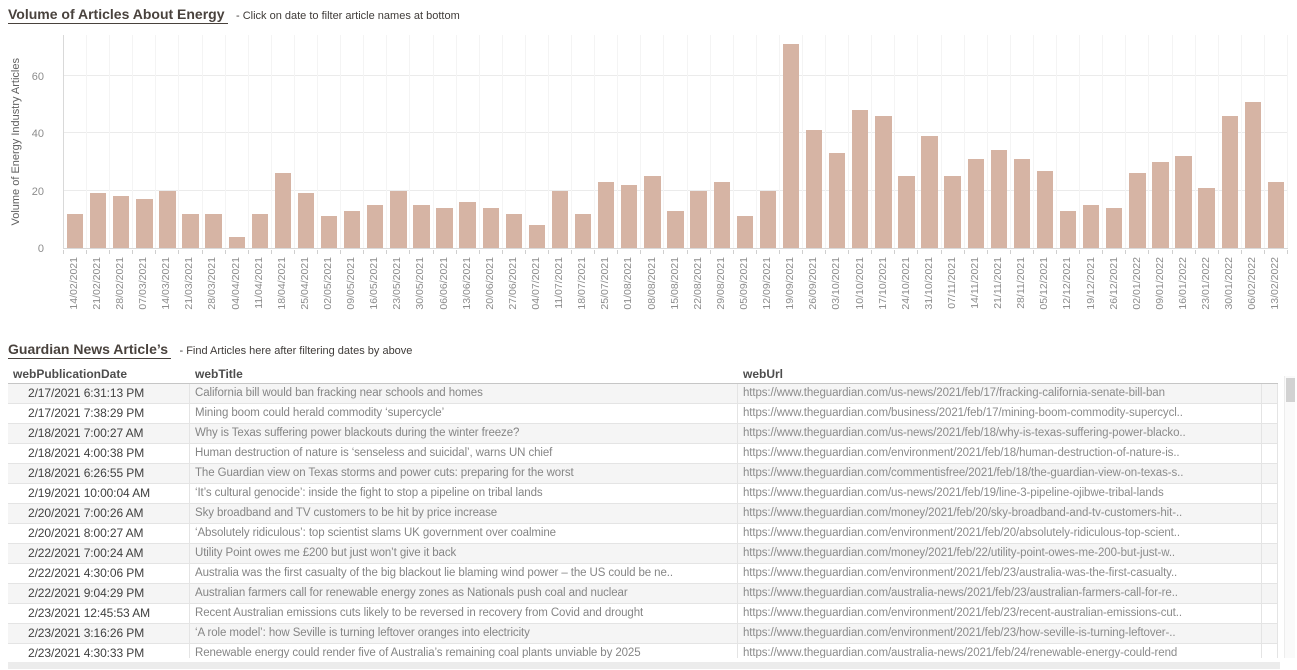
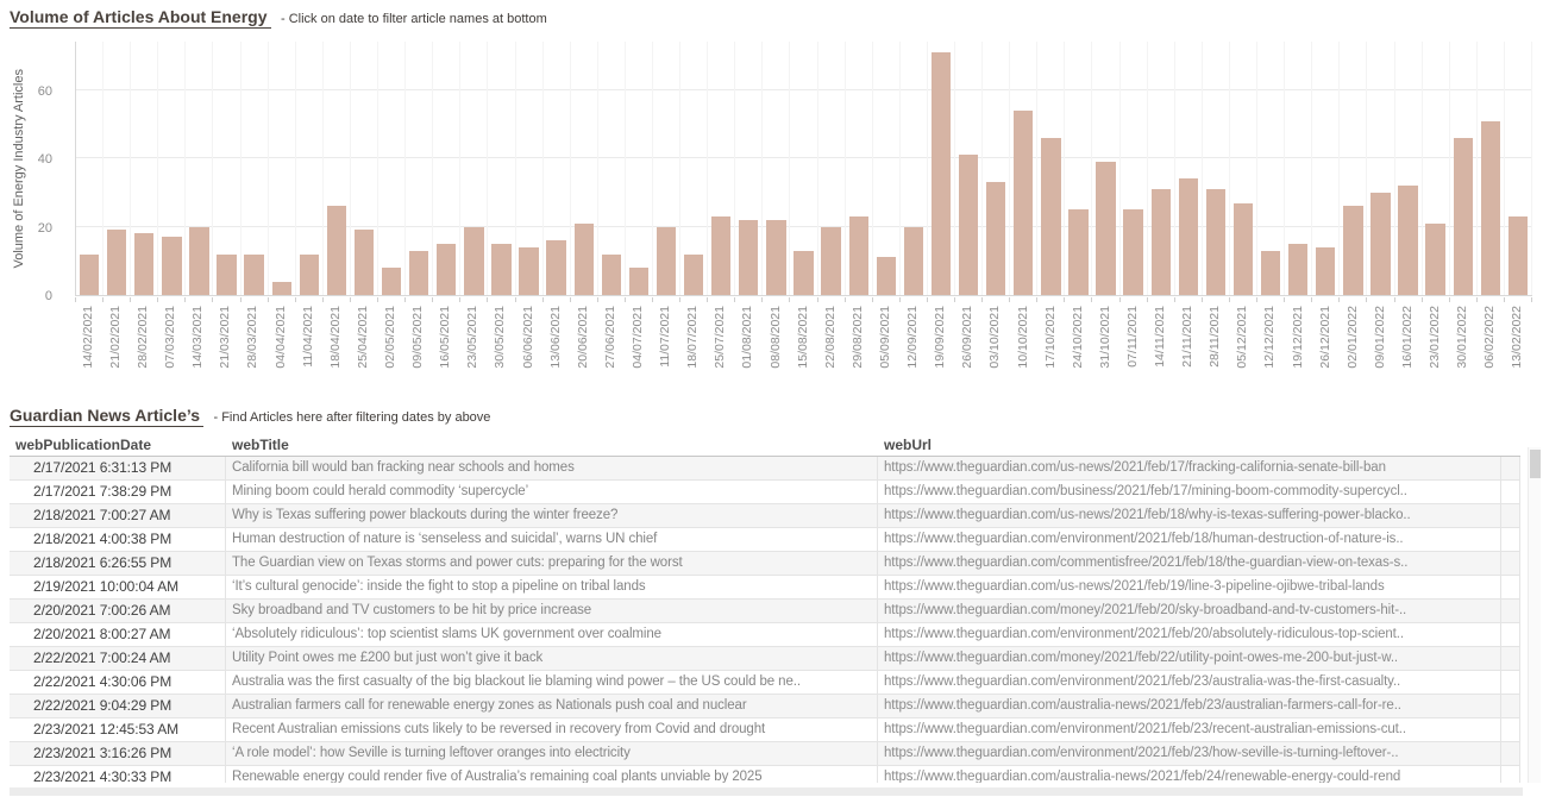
02/05/2021: 11 -> 8
20/06/2021: 14 -> 21
08/08/2021: 25 -> 22
10/10/2021: 48 -> 54
